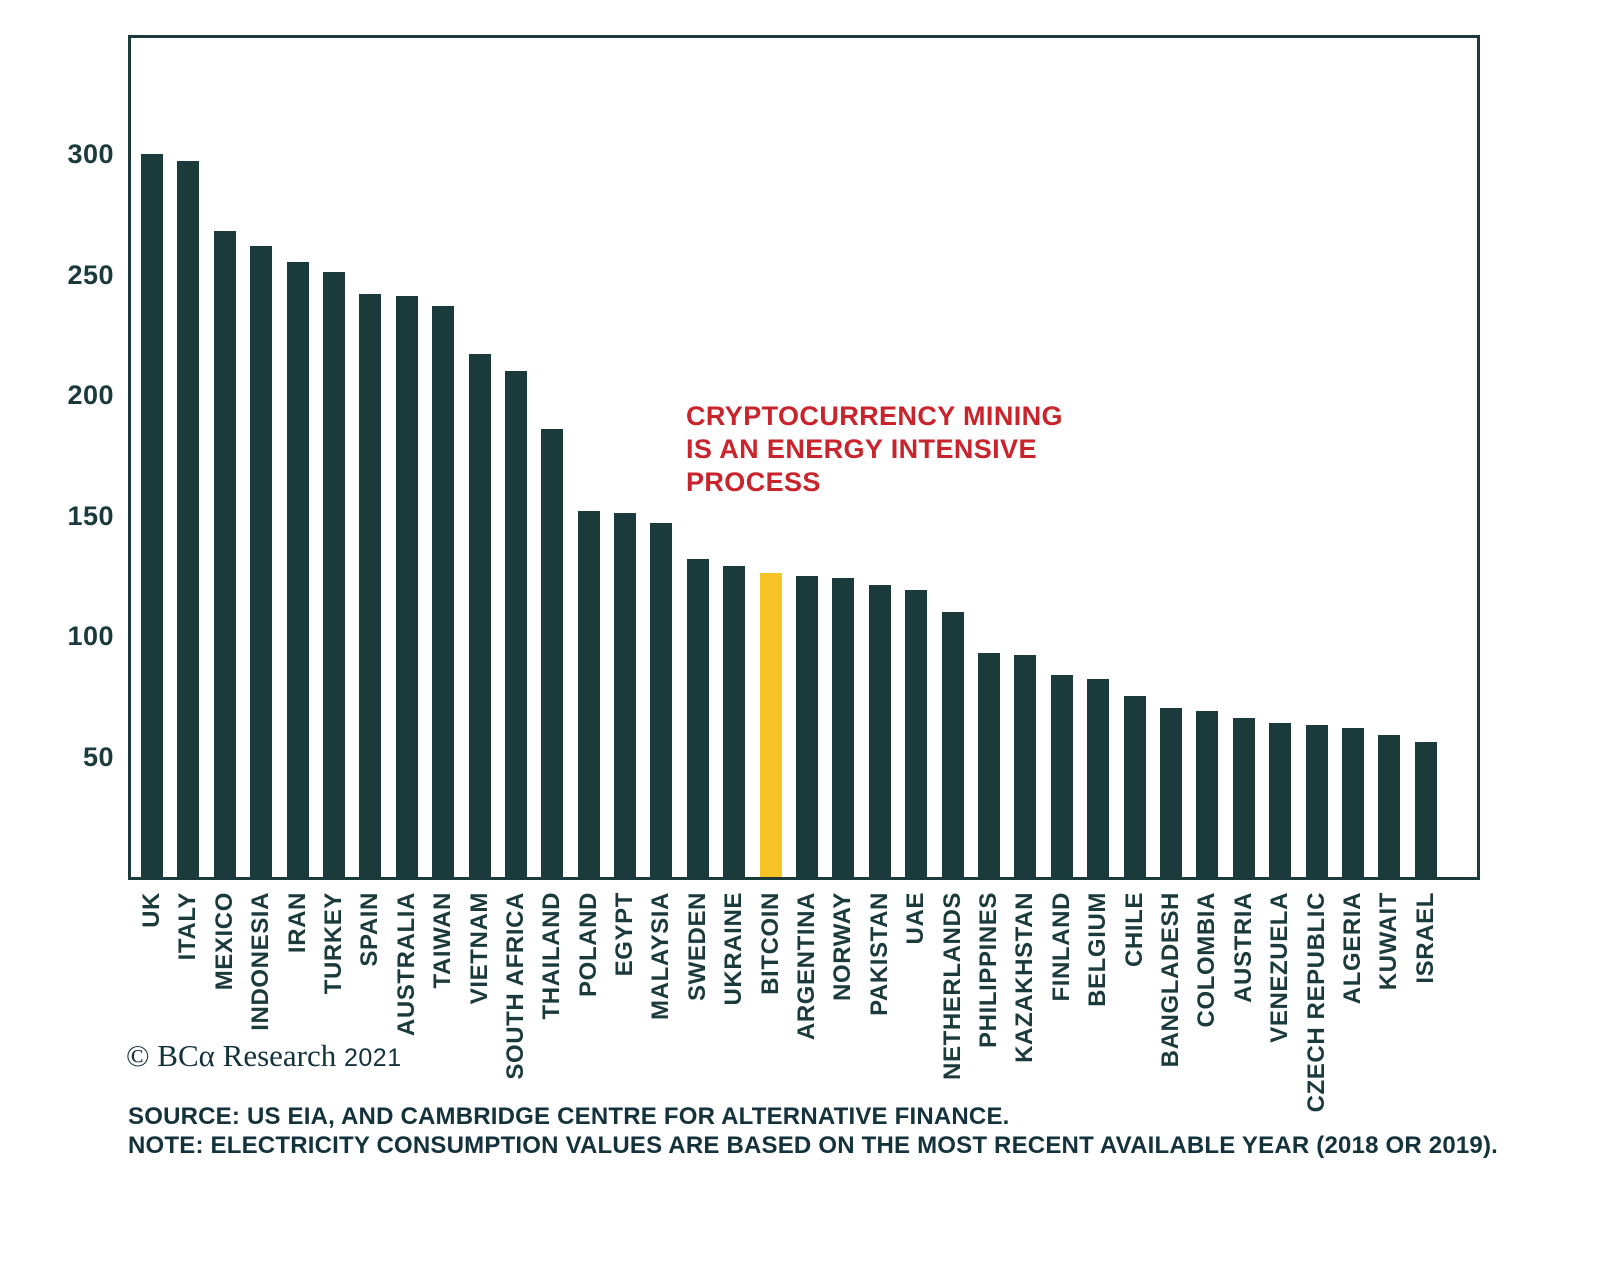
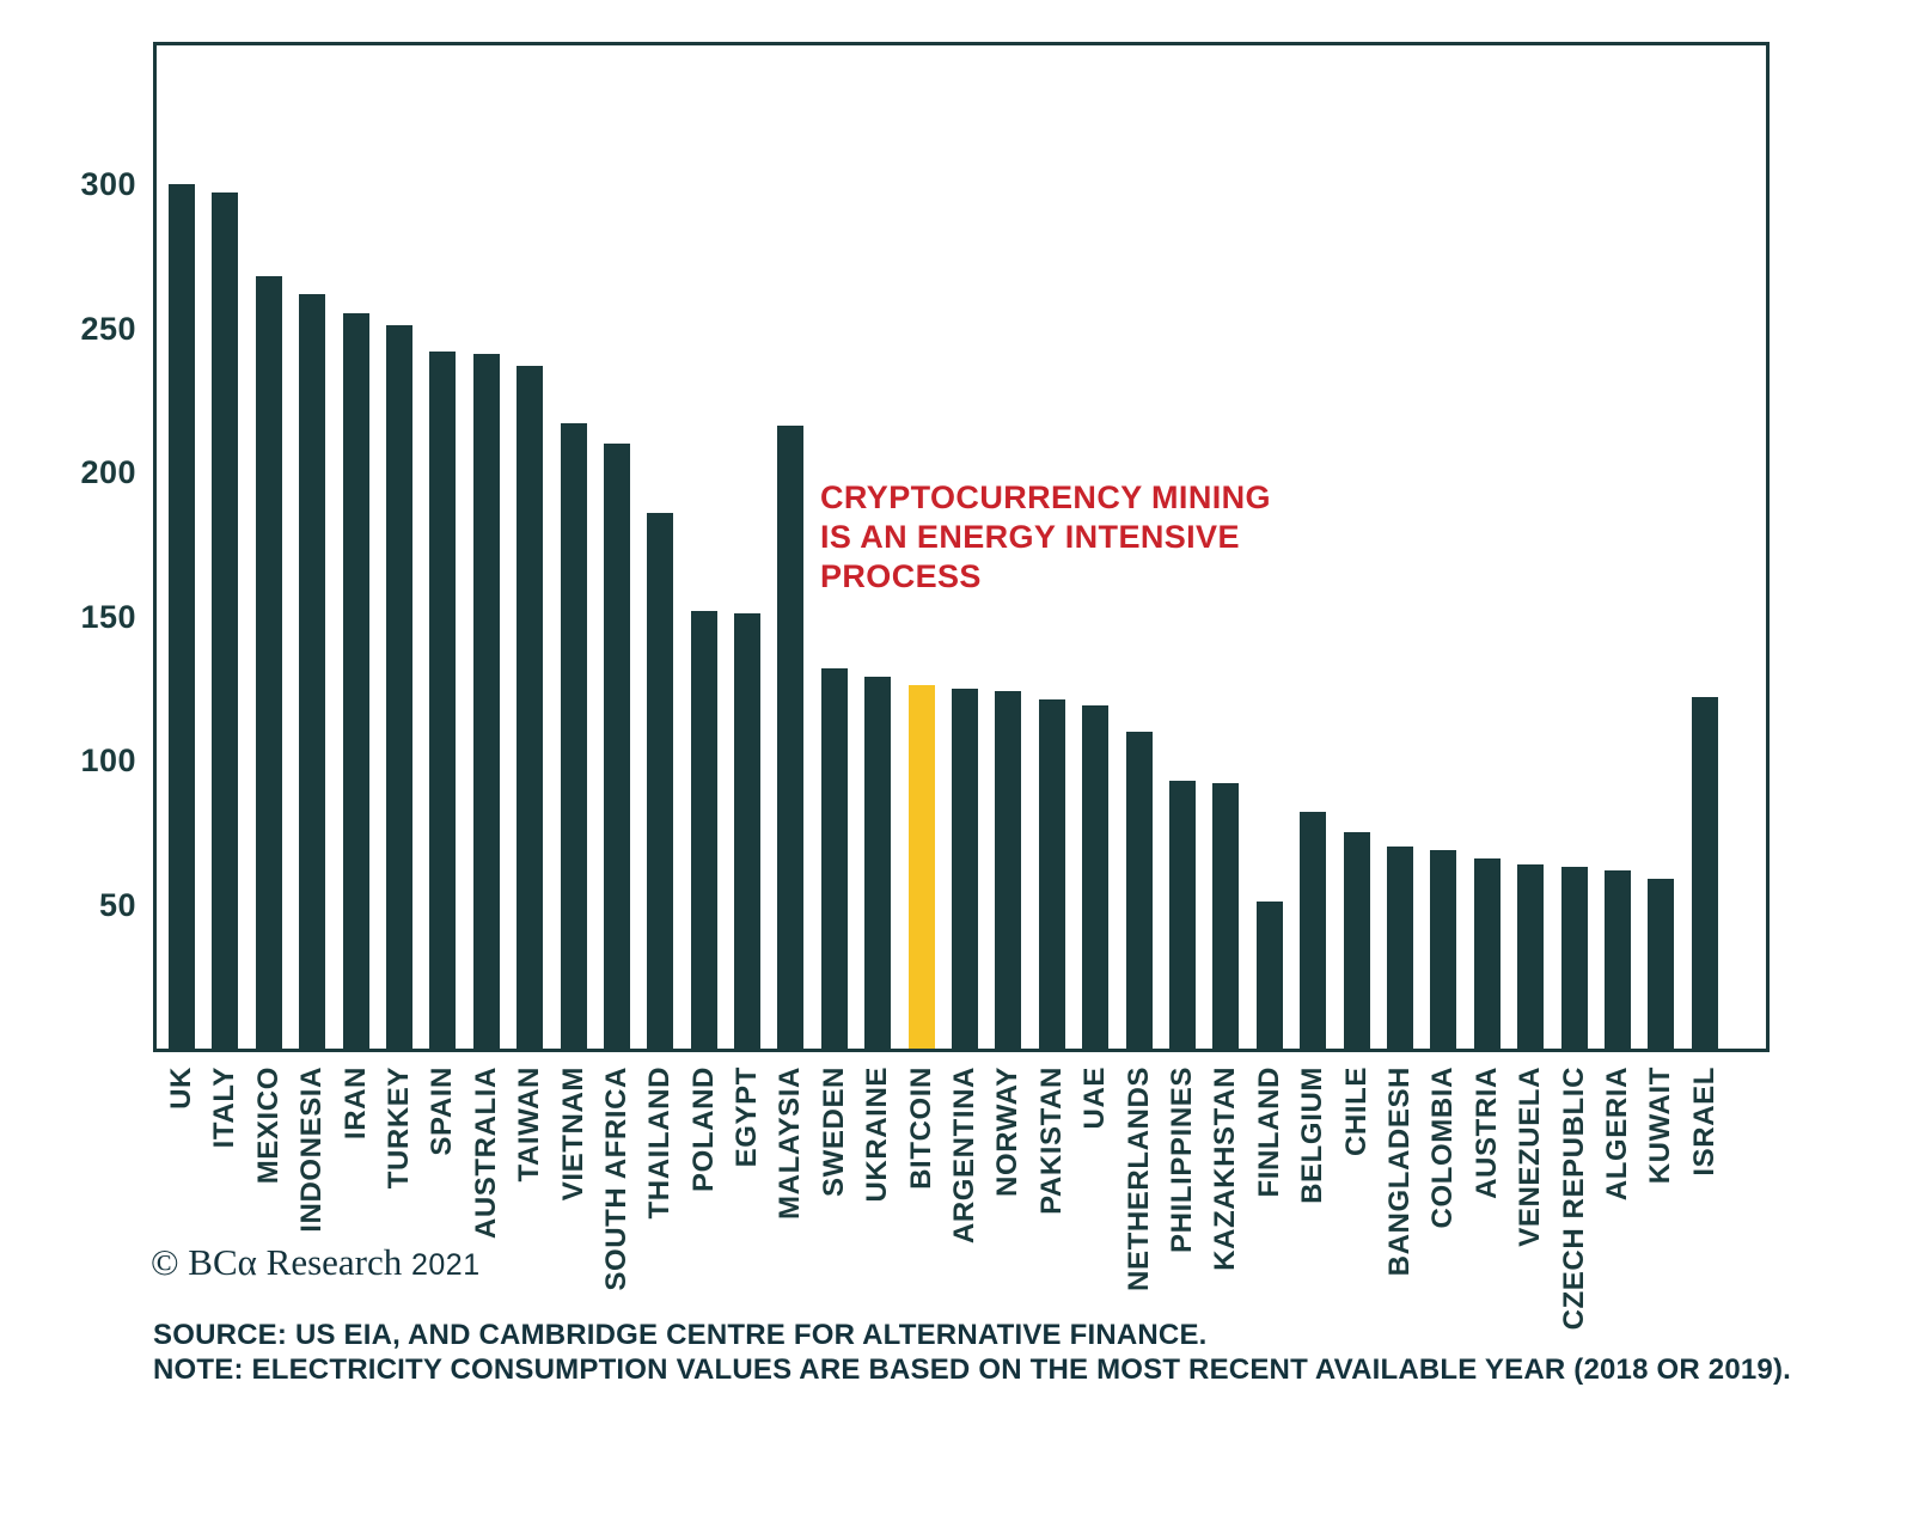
MALAYSIA: 147 -> 216
FINLAND: 84 -> 51
ISRAEL: 56 -> 122
